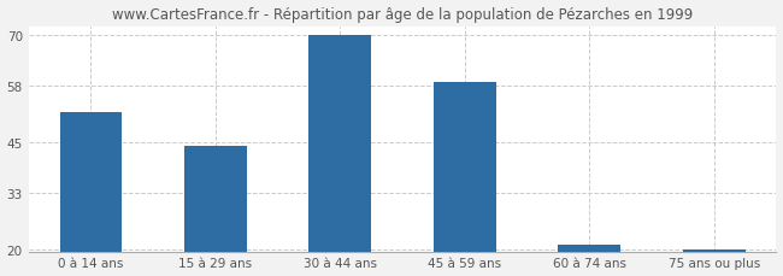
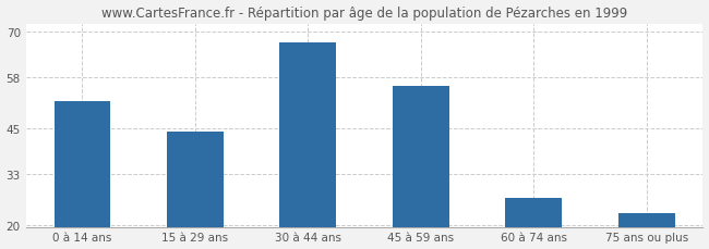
30 à 44 ans: 70 -> 67
45 à 59 ans: 59 -> 56
60 à 74 ans: 21 -> 27
75 ans ou plus: 20 -> 23
